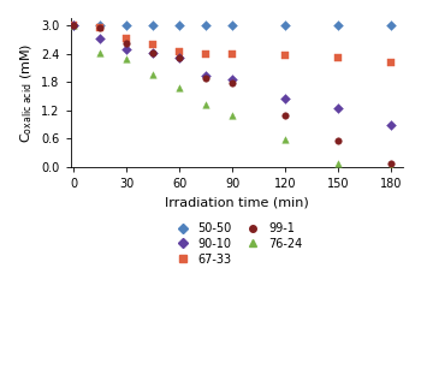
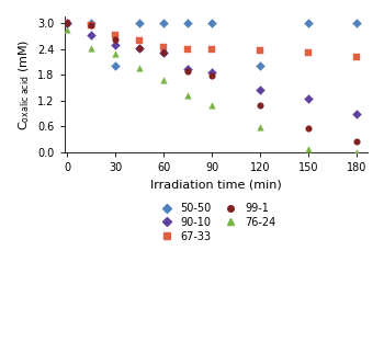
76-24/0: 3.00 -> 2.85
50-50/30: 3 -> 2
50-50/120: 3 -> 2
99-1/180: 0.08 -> 0.25
